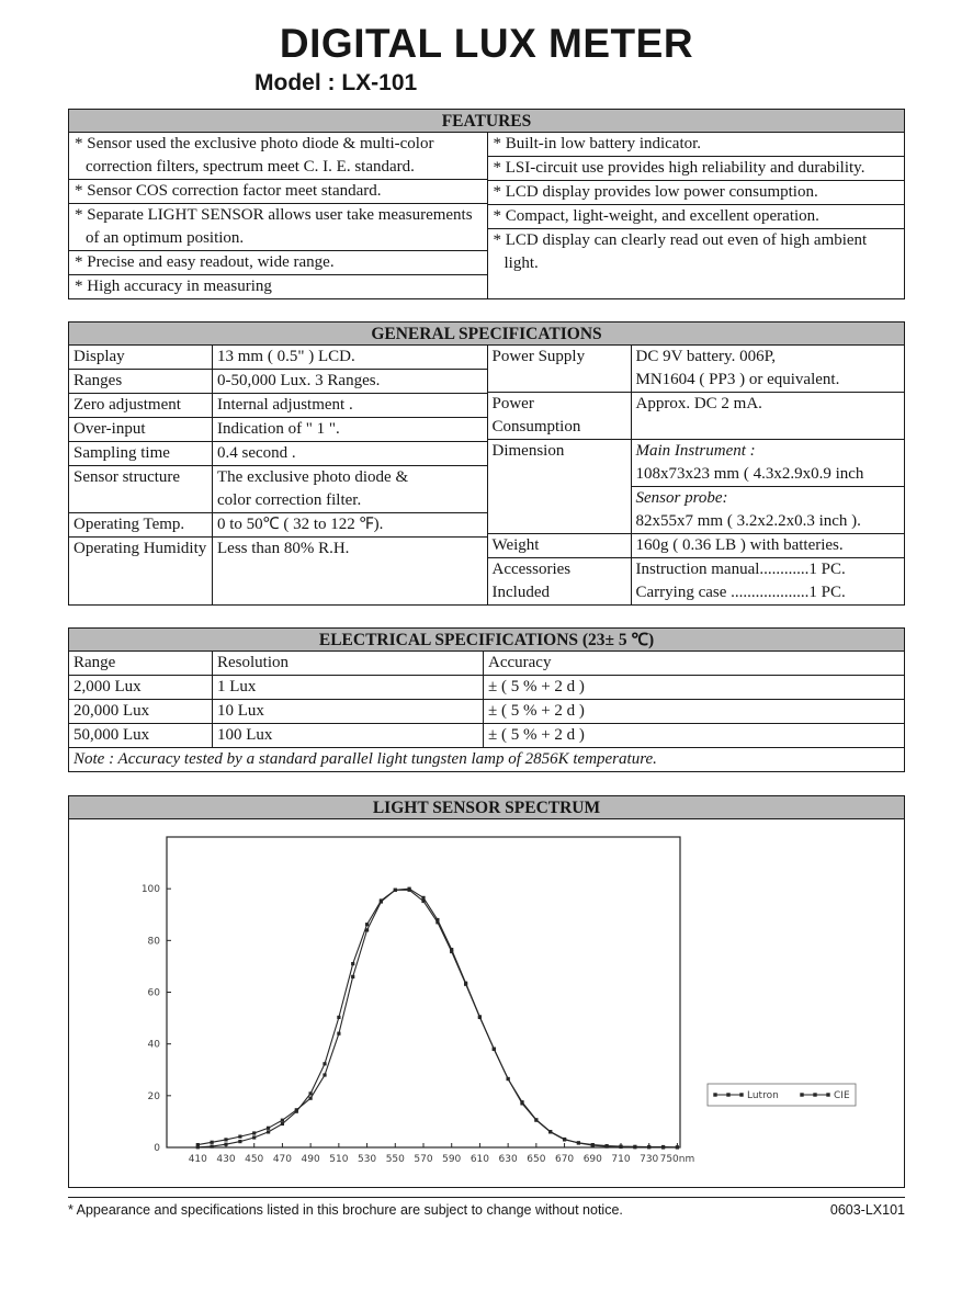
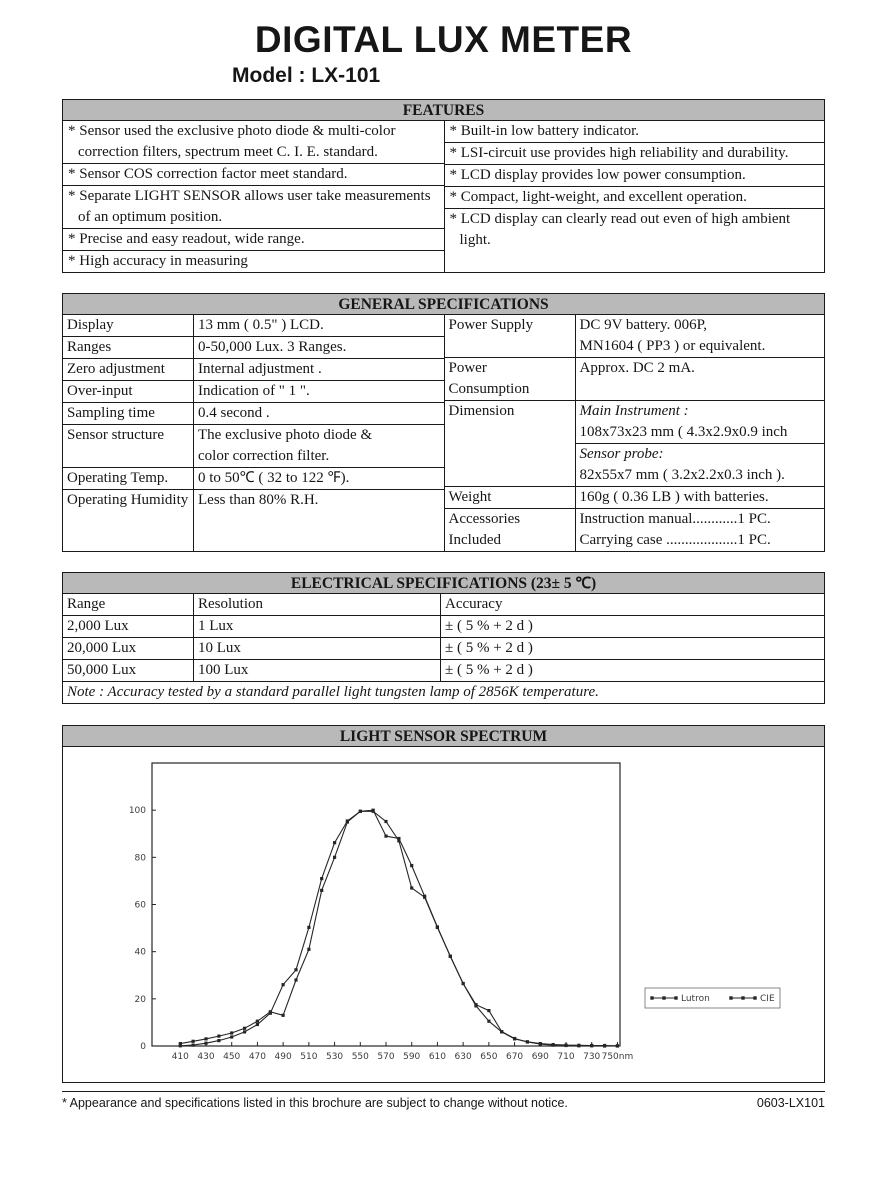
Lutron/490: 19 -> 13
CIE/490: 21 -> 26
Lutron/510: 44 -> 41
Lutron/530: 84 -> 80
Lutron/570: 96 -> 89
CIE/590: 76 -> 67
CIE/650: 11 -> 15
